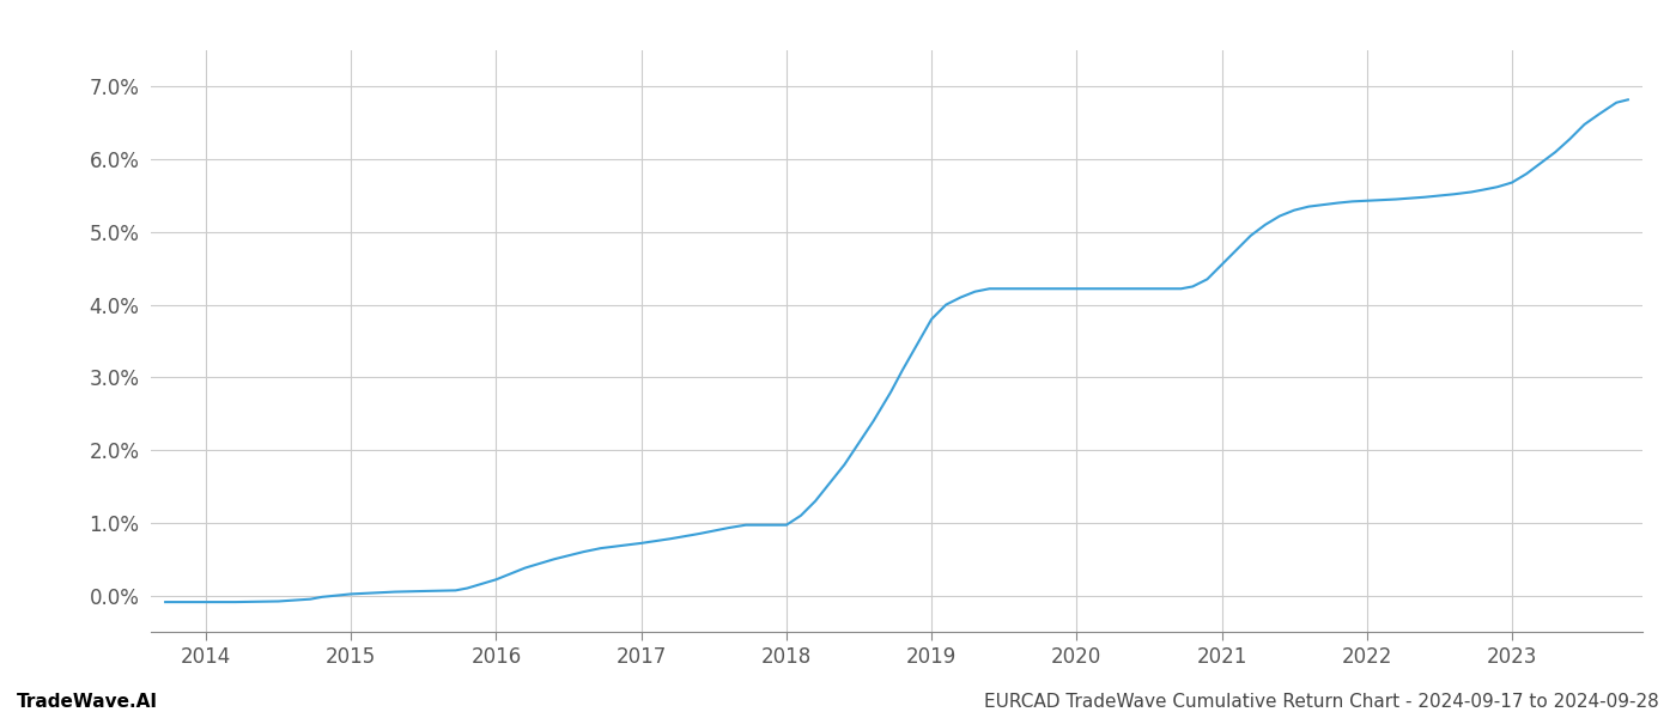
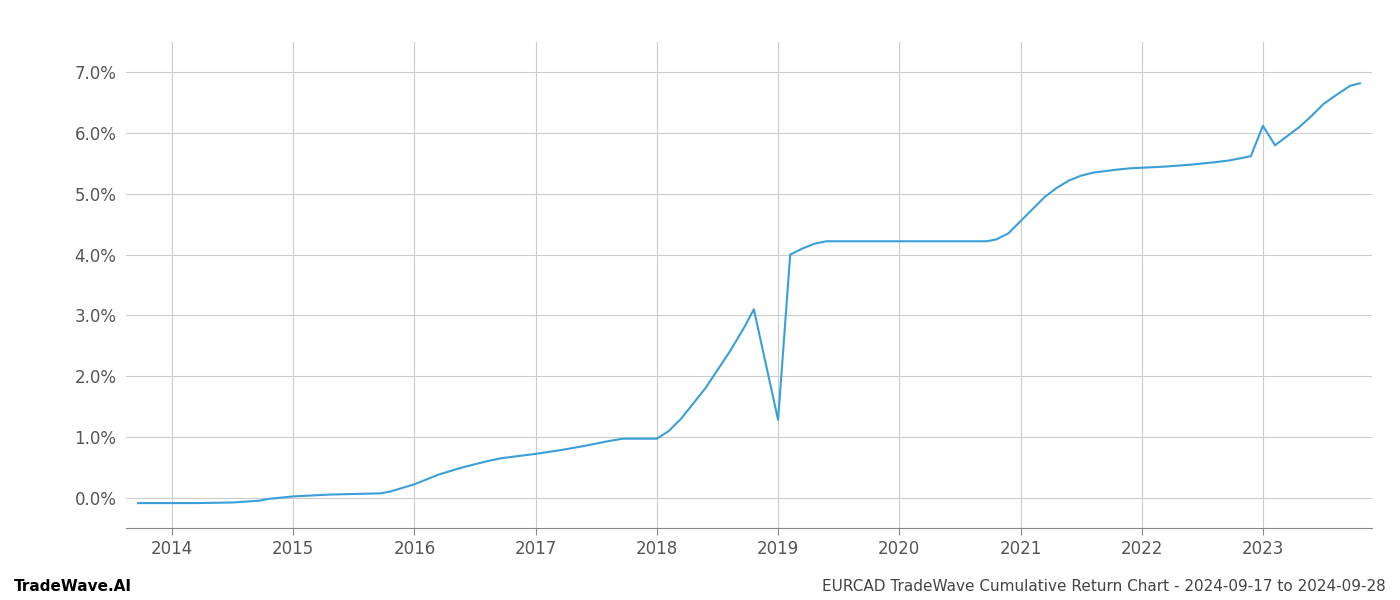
2019: 3.80% -> 1.28%
2023: 5.68% -> 6.12%
